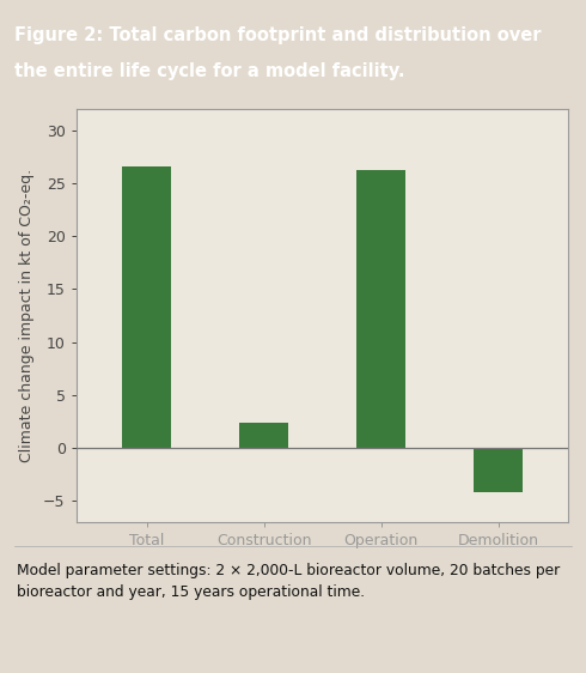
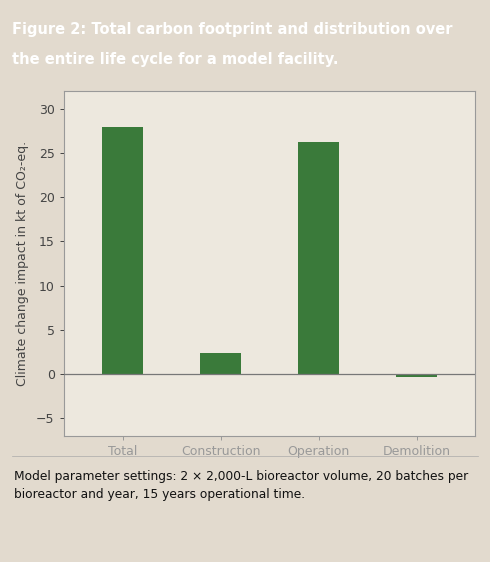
Total: 26.6 -> 28.0
Demolition: -4.2 -> -0.3
